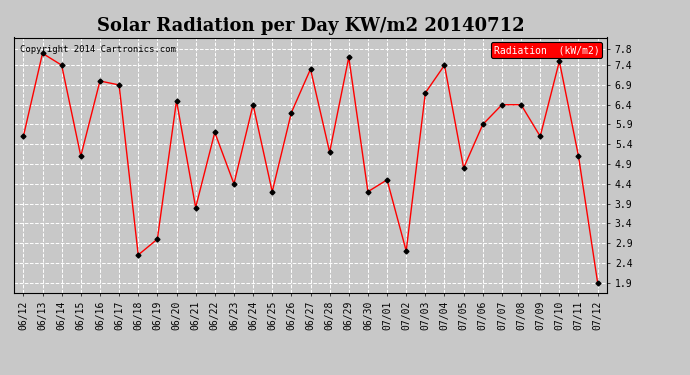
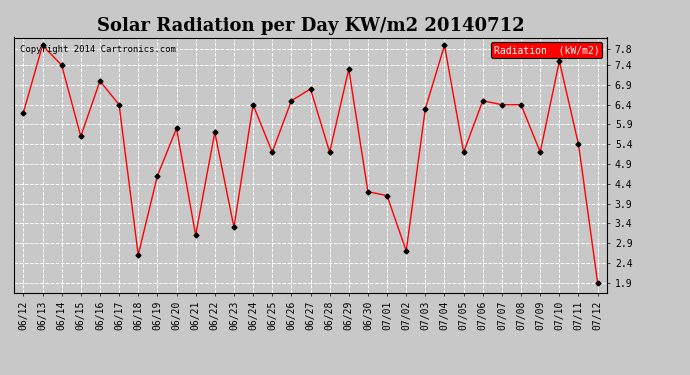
06/12: 5.6 -> 6.2
06/13: 7.7 -> 7.9
06/15: 5.1 -> 5.6
06/17: 6.9 -> 6.4
06/19: 3.0 -> 4.6
06/20: 6.5 -> 5.8
06/21: 3.8 -> 3.1
06/23: 4.4 -> 3.3
06/25: 4.2 -> 5.2
06/26: 6.2 -> 6.5
06/27: 7.3 -> 6.8
06/29: 7.6 -> 7.3
07/01: 4.5 -> 4.1
07/03: 6.7 -> 6.3
07/04: 7.4 -> 7.9
07/05: 4.8 -> 5.2
07/06: 5.9 -> 6.5
07/09: 5.6 -> 5.2
07/11: 5.1 -> 5.4
